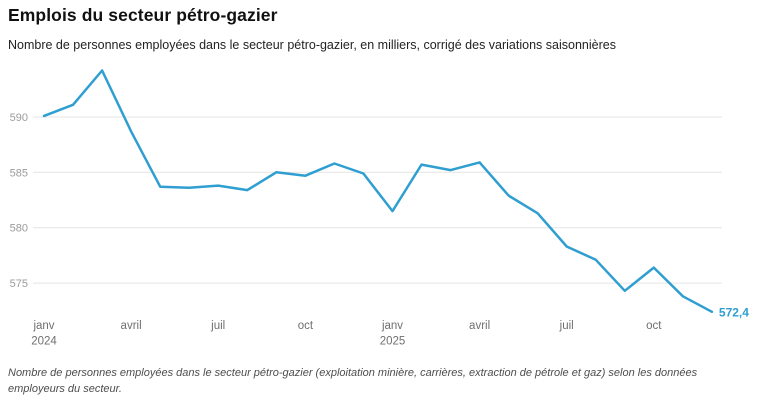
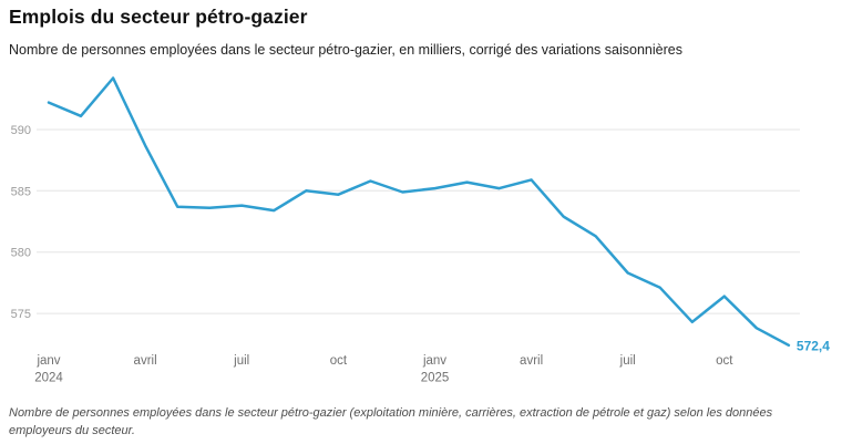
janv 2024: 590.1 -> 592.2
janv 2025: 581.5 -> 585.2
